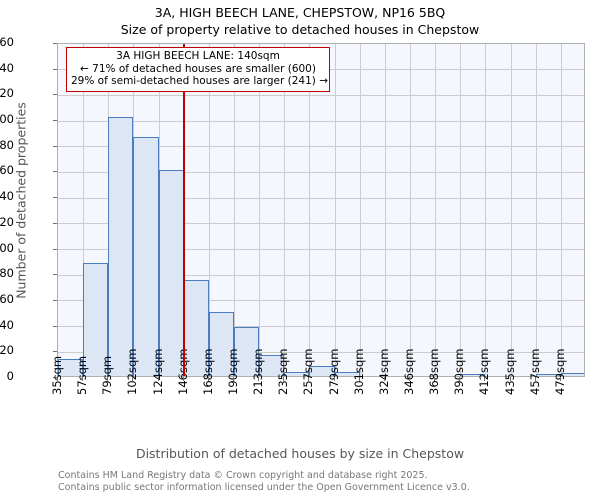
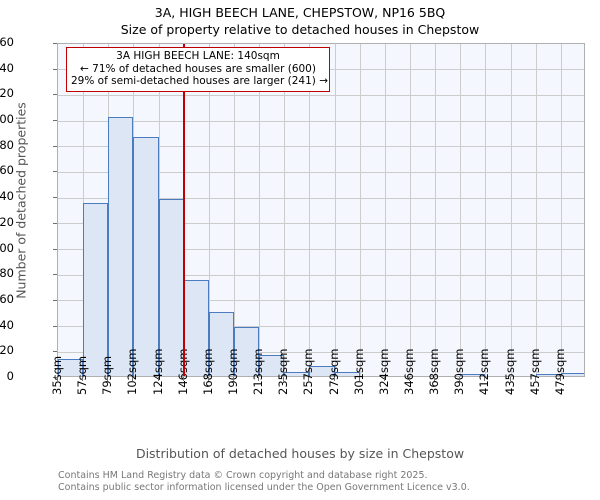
57sqm: 88 -> 135
124sqm: 160 -> 138
